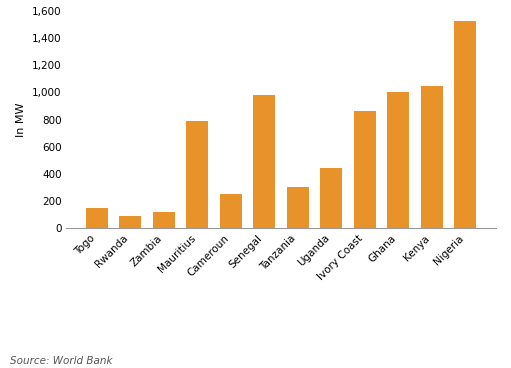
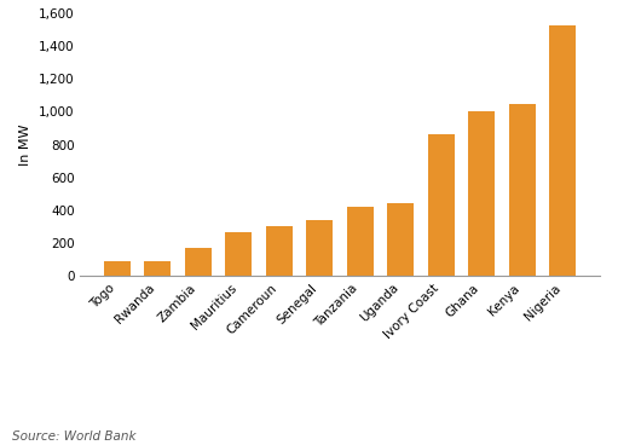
Togo: 150 -> 90
Zambia: 120 -> 170
Mauritius: 790 -> 260
Cameroun: 250 -> 300
Senegal: 980 -> 340
Tanzania: 300 -> 420
